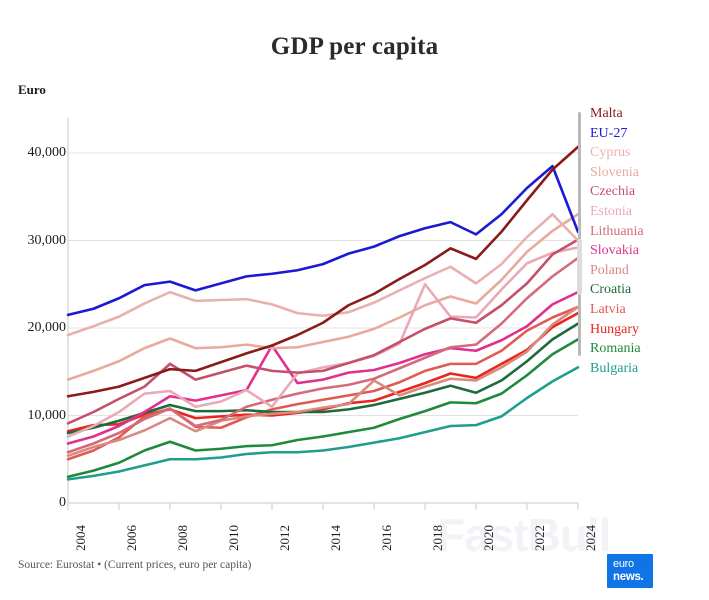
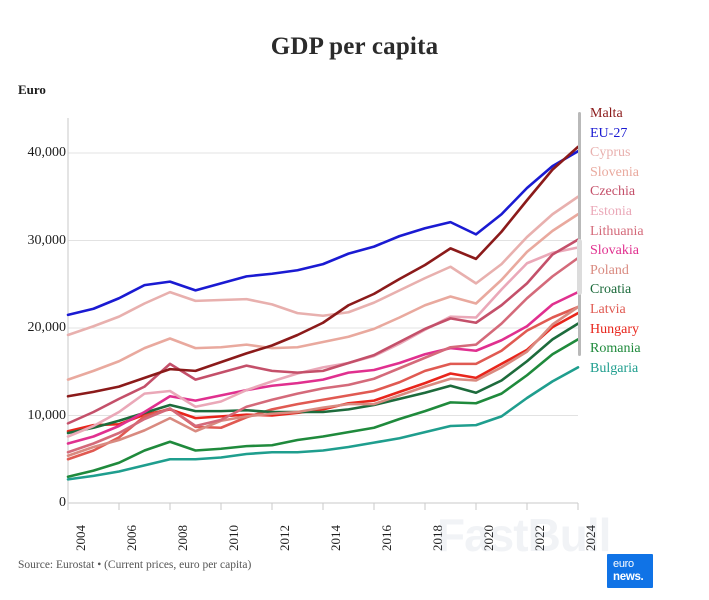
Estonia/2012: 11000 -> 14000
Slovakia/2012: 18000 -> 13000
Poland/2016: 14000 -> 11000
Estonia/2018: 25000 -> 20000
EU-27/2024: 31000 -> 40000
Cyprus/2024: 30000 -> 35000
